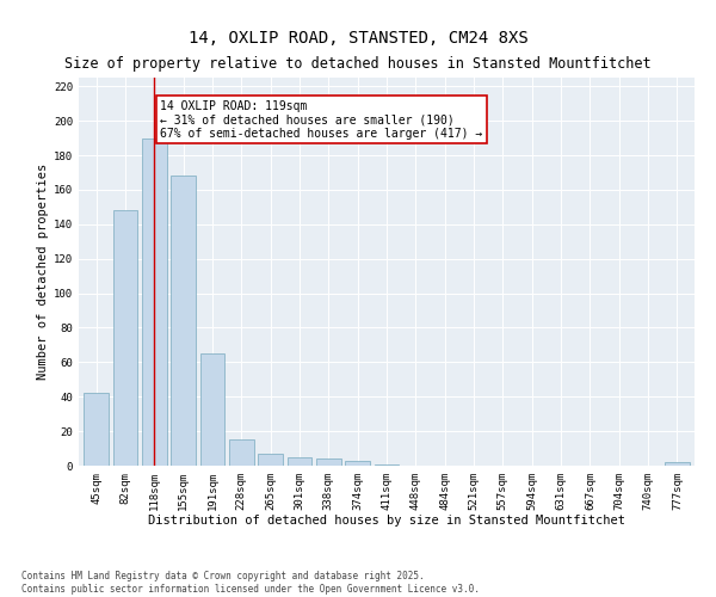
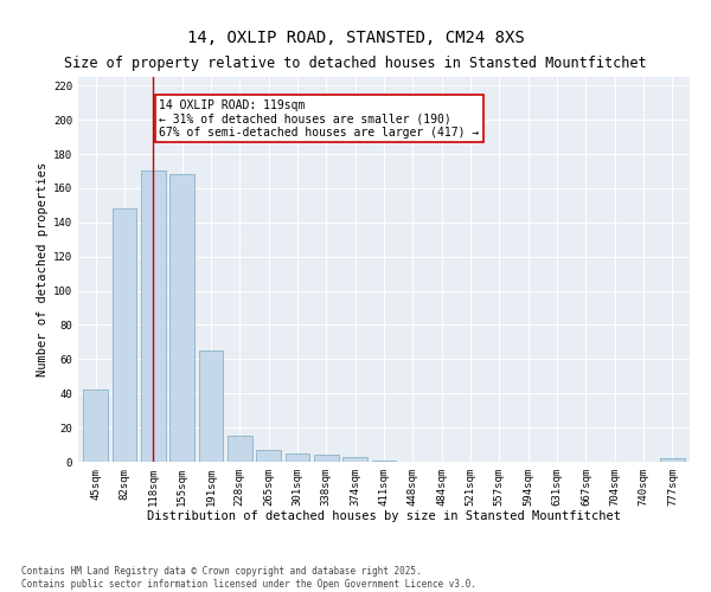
118sqm: 190 -> 170
